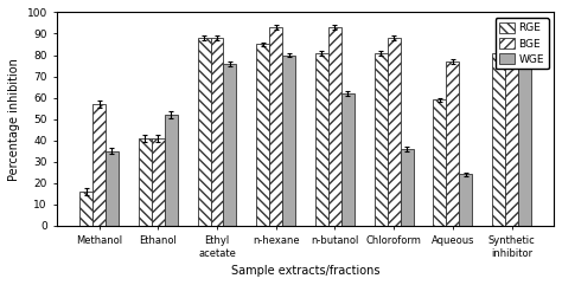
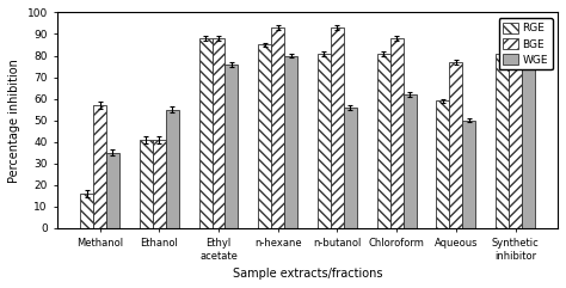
WGE/Ethanol: 52 -> 55
WGE/n-butanol: 62 -> 56
WGE/Chloroform: 36 -> 62
WGE/Aqueous: 24 -> 50
